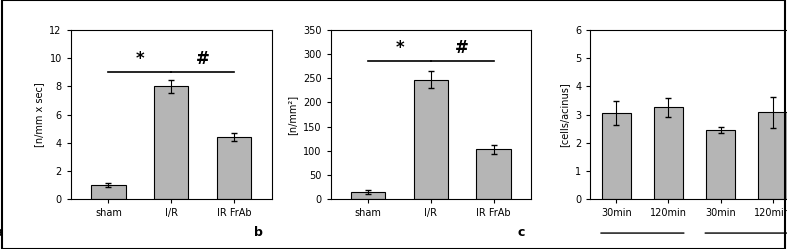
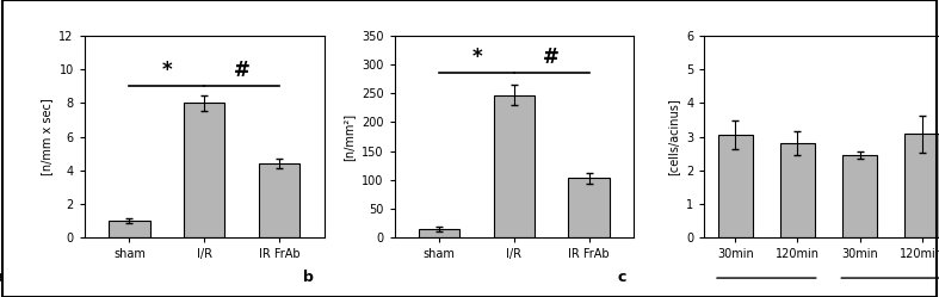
120min: 3.25 -> 2.80
